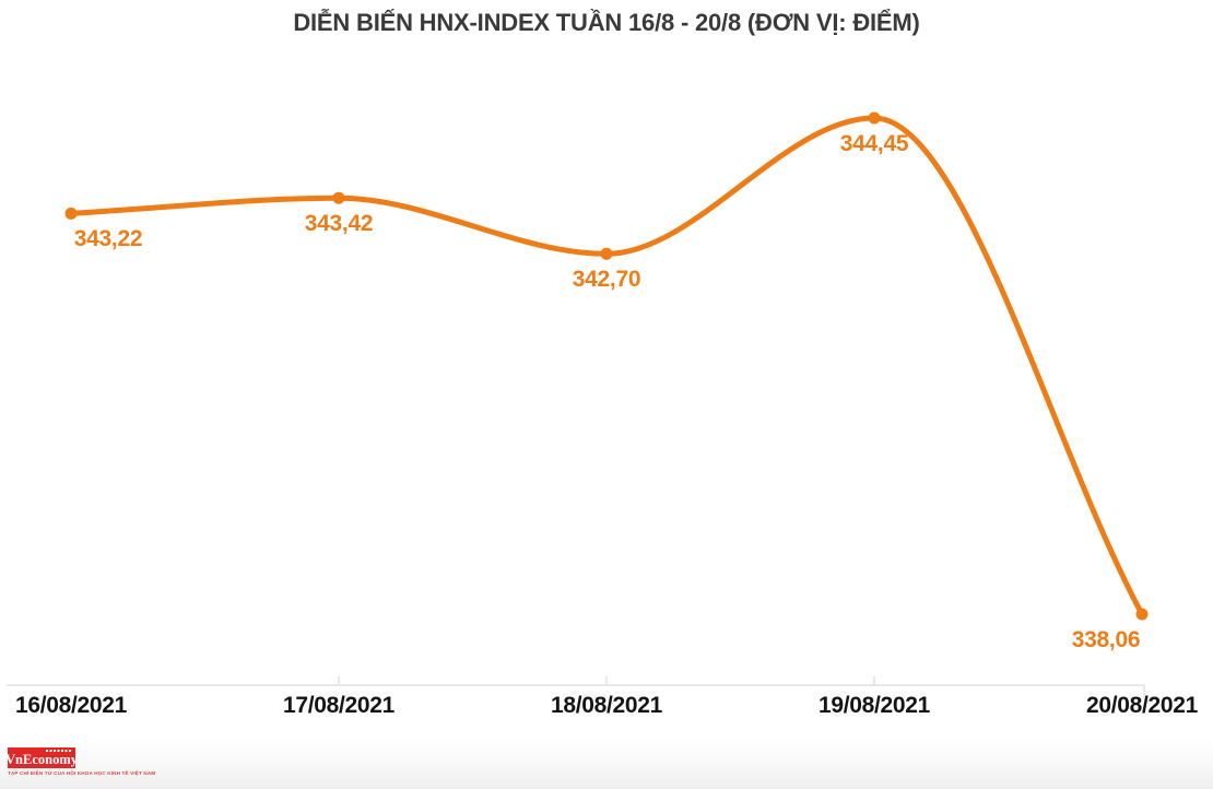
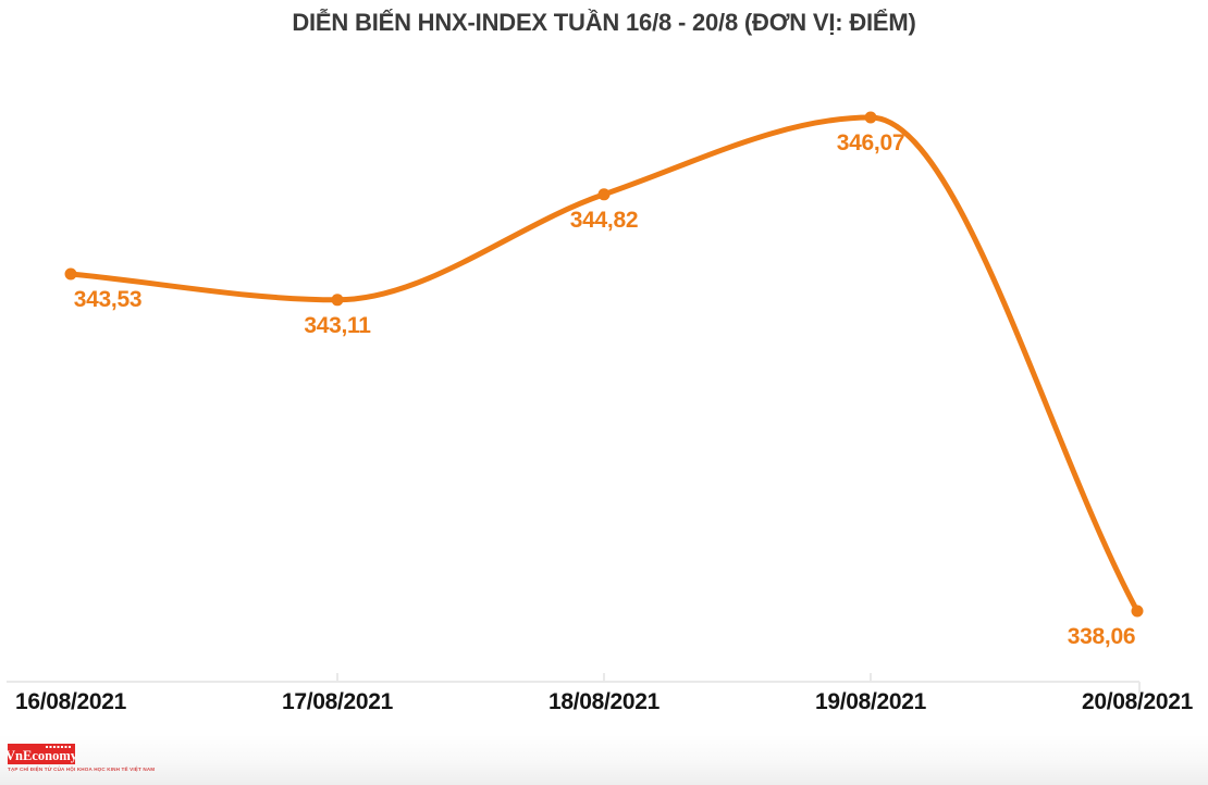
16/08/2021: 343,22 -> 343,53
17/08/2021: 343,42 -> 343,11
18/08/2021: 342,70 -> 344,82
19/08/2021: 344,45 -> 346,07
